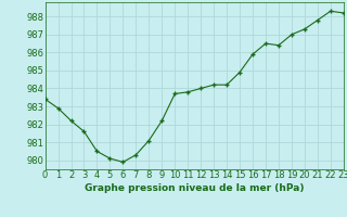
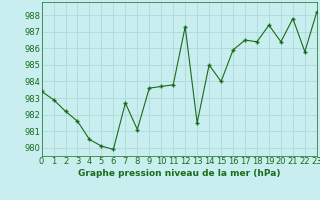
7: 980.3 -> 982.7
9: 982.2 -> 983.6
12: 984.0 -> 987.3
13: 984.2 -> 981.5
14: 984.2 -> 985.0
15: 984.9 -> 984.0
19: 987.0 -> 987.4
20: 987.3 -> 986.4
22: 988.3 -> 985.8
